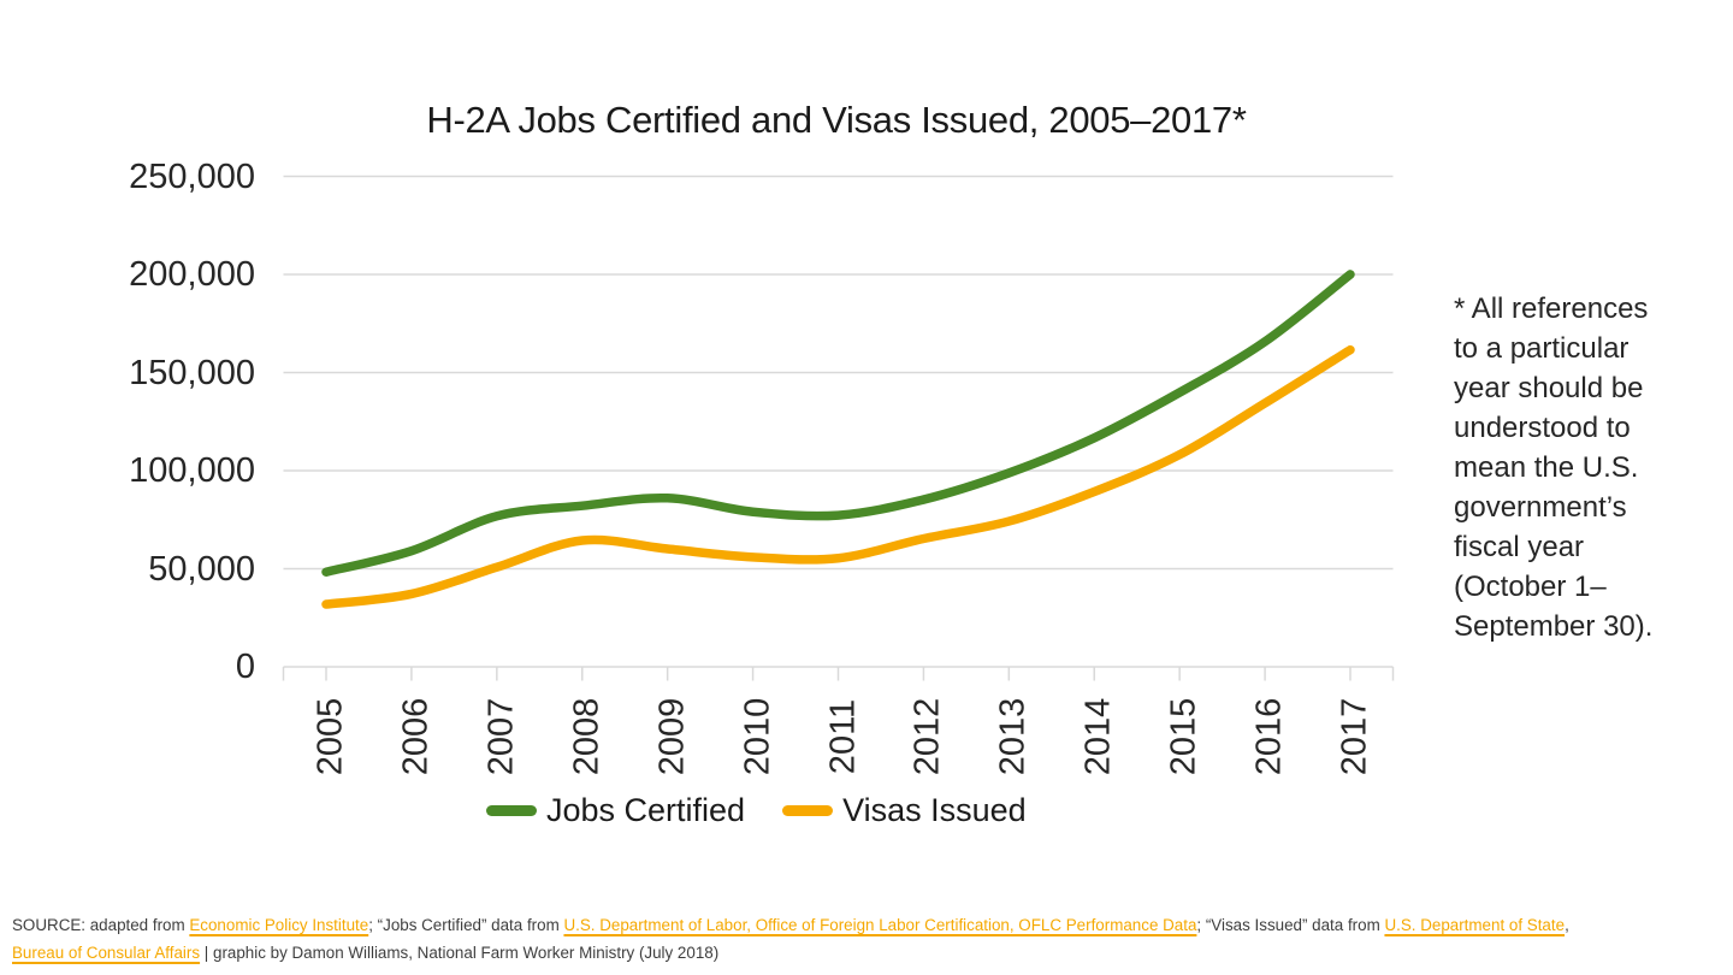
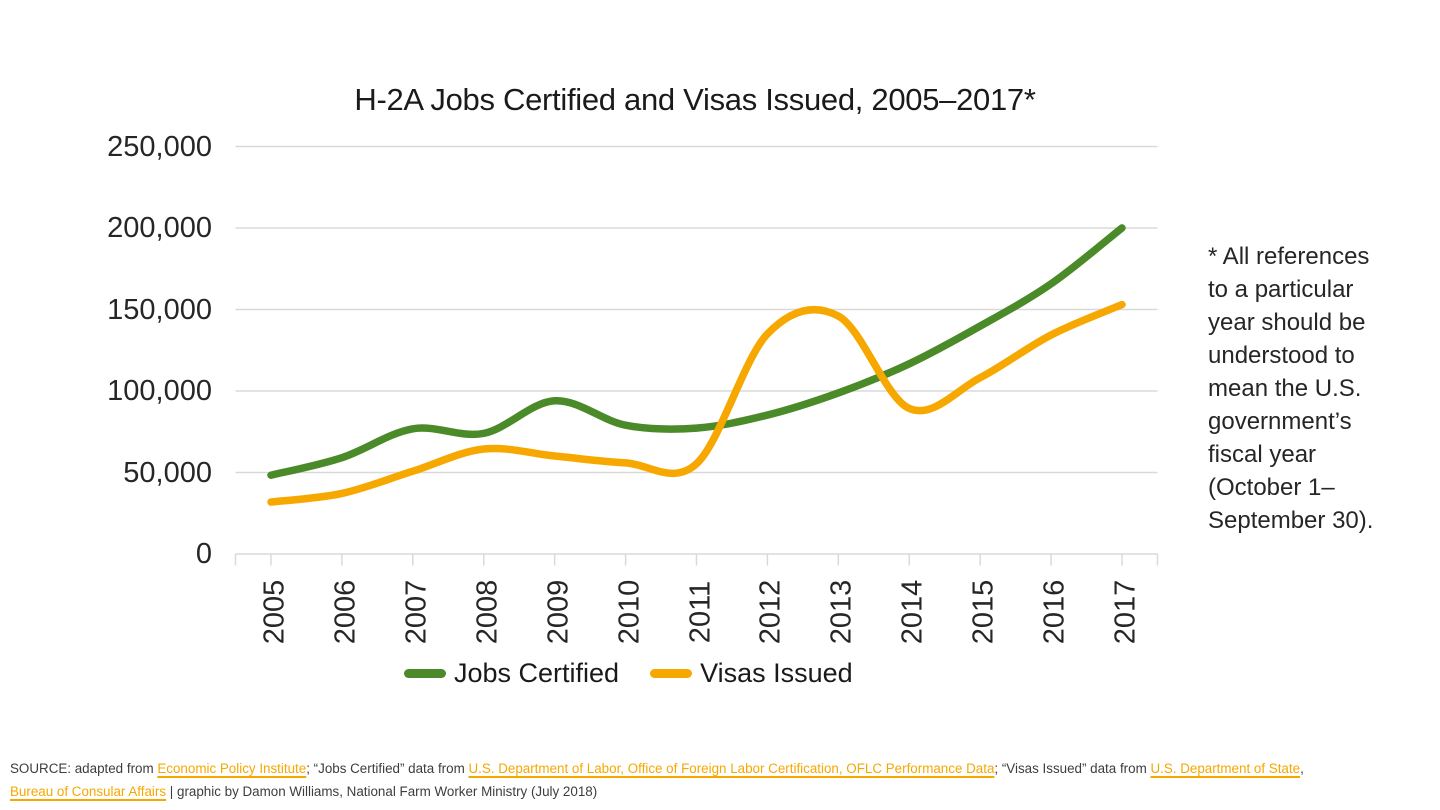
Jobs Certified/2008: 82000 -> 74000
Jobs Certified/2009: 86000 -> 94000
Visas Issued/2012: 65000 -> 135000
Visas Issued/2013: 74000 -> 146000
Visas Issued/2017: 162000 -> 153000
